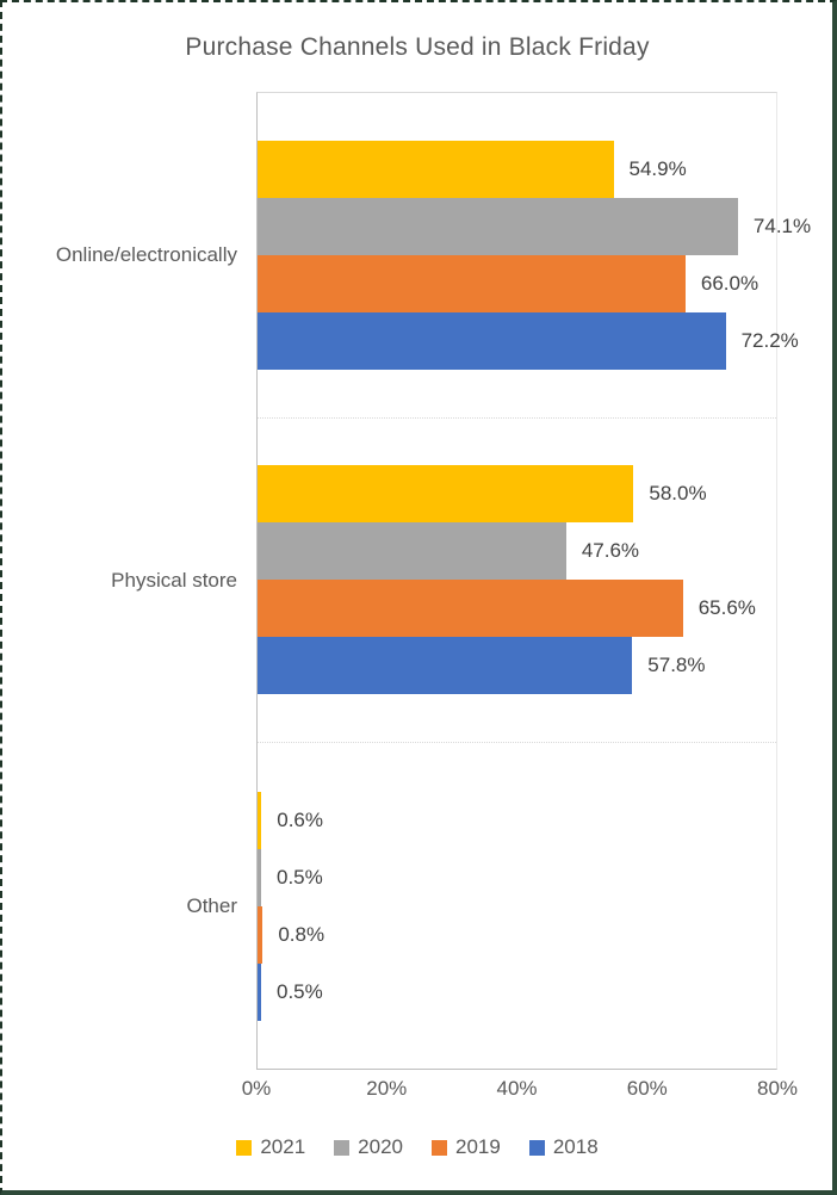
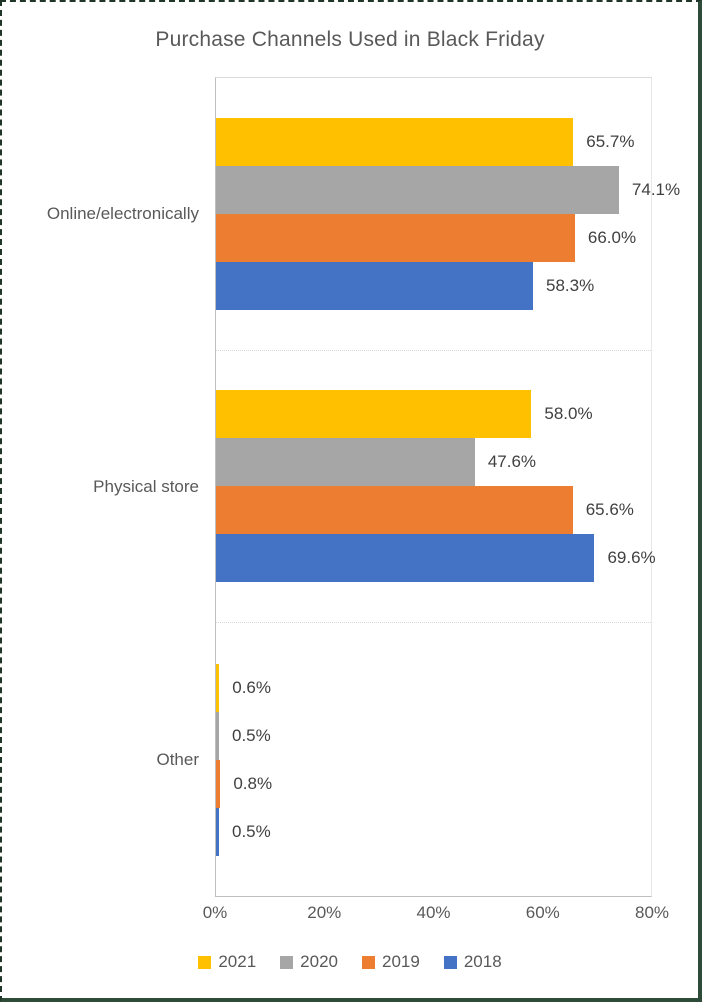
2021/Online/electronically: 54.9% -> 65.7%
2018/Online/electronically: 72.2% -> 58.3%
2018/Physical store: 57.8% -> 69.6%
